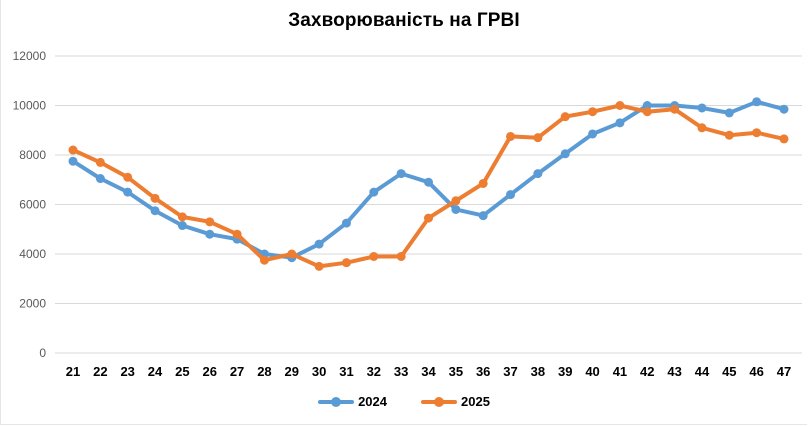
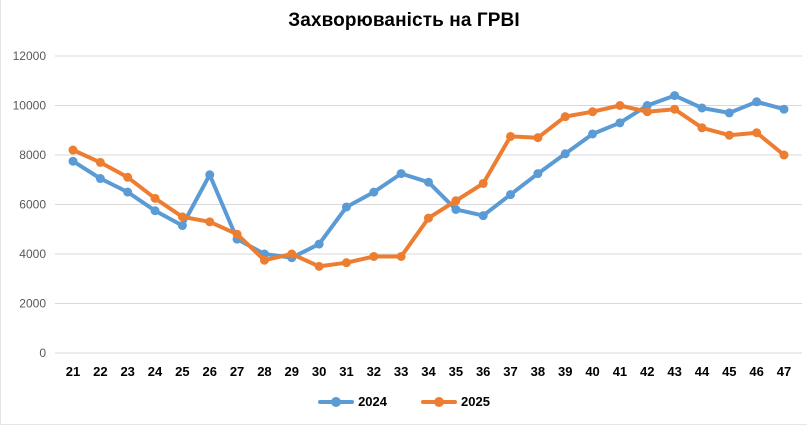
2024/26: 4800 -> 7200
2024/31: 5200 -> 5900
2024/43: 10000 -> 10400
2025/47: 8600 -> 8000
